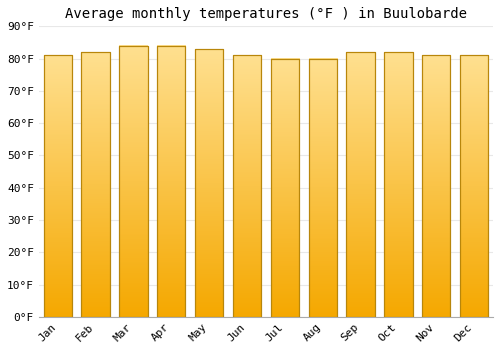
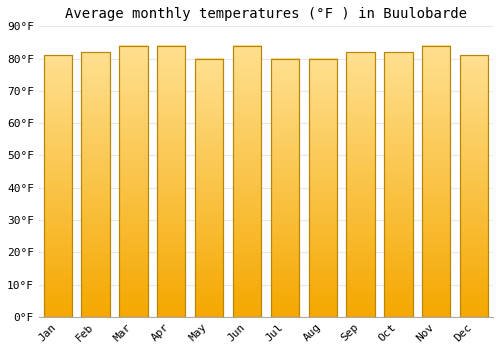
May: 83°F -> 80°F
Jun: 81°F -> 84°F
Nov: 81°F -> 84°F
